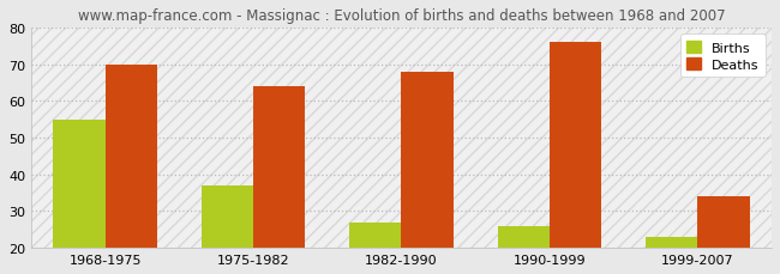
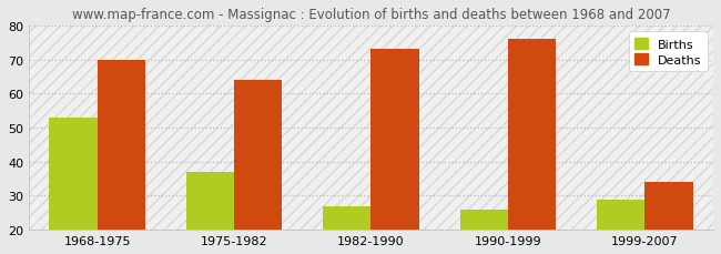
Births/1968-1975: 55 -> 53
Deaths/1982-1990: 68 -> 73
Births/1999-2007: 23 -> 29
